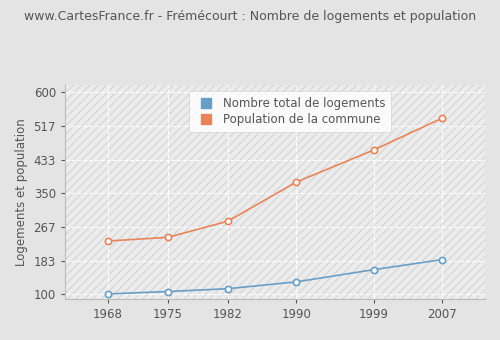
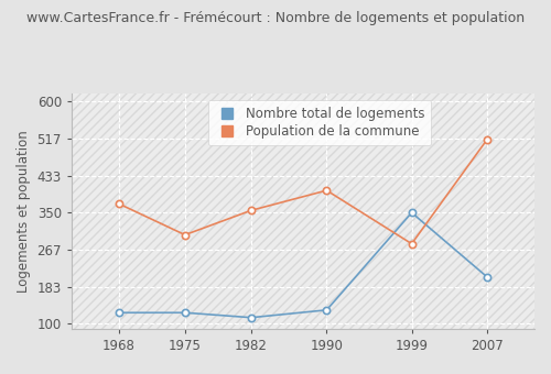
Nombre total de logements/1968: 101 -> 125
Population de la commune/1968: 232 -> 370
Nombre total de logements/1975: 107 -> 125
Population de la commune/1975: 241 -> 300
Population de la commune/1982: 281 -> 355
Population de la commune/1990: 378 -> 400
Nombre total de logements/1999: 161 -> 350
Population de la commune/1999: 457 -> 280
Nombre total de logements/2007: 186 -> 205
Population de la commune/2007: 536 -> 515
